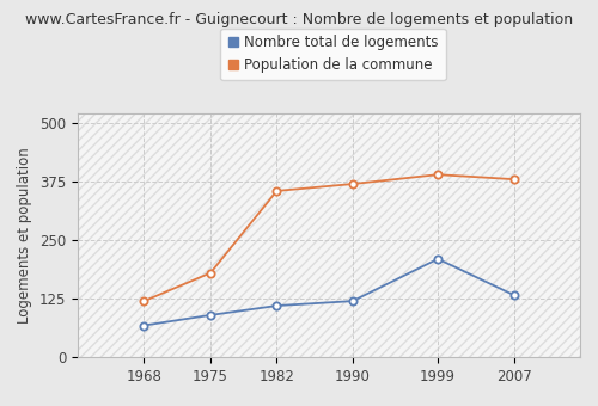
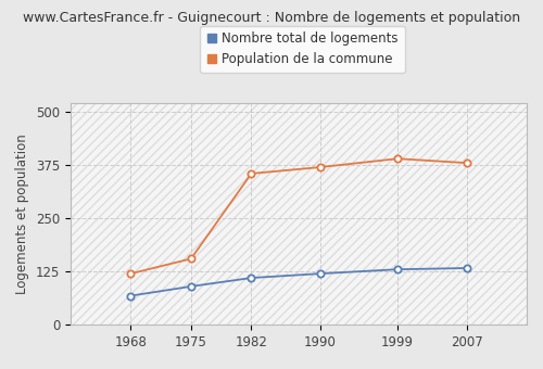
Population de la commune/1975: 180 -> 155
Nombre total de logements/1999: 210 -> 130
